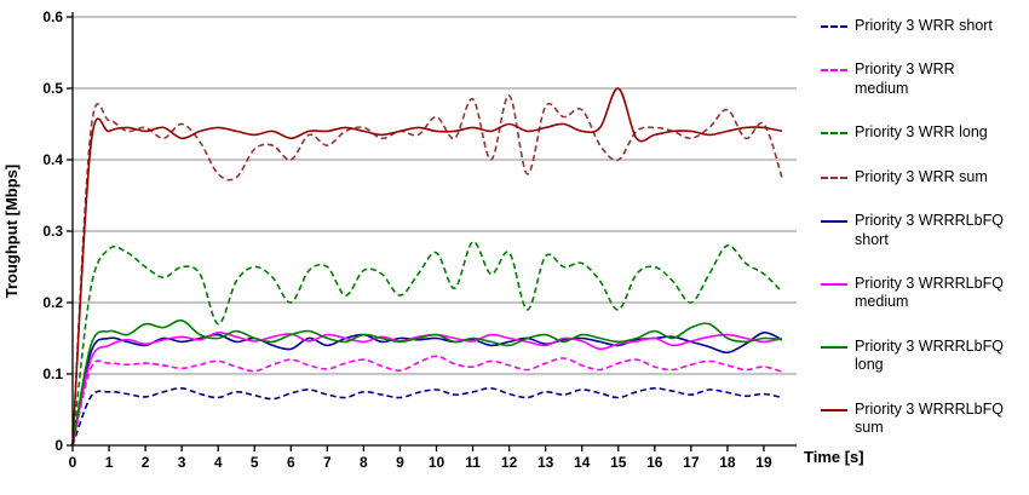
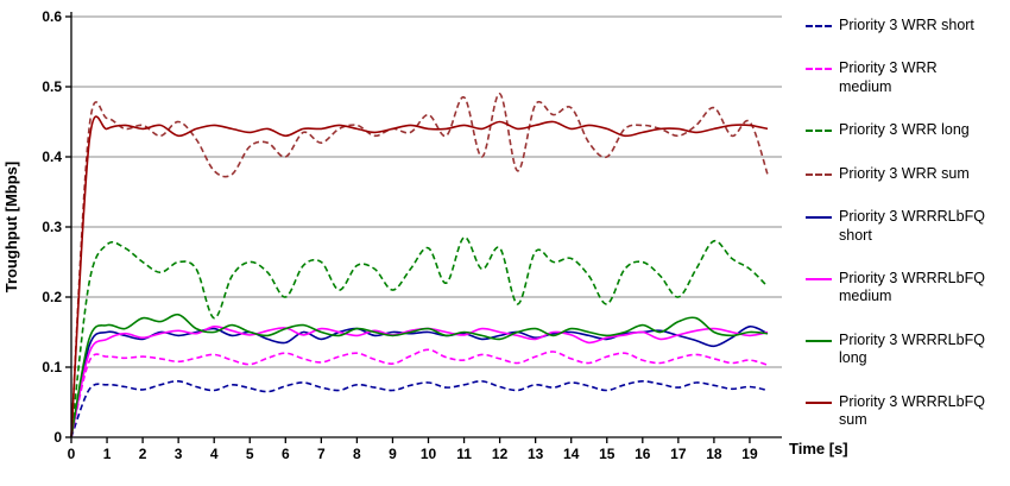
Priority 3 WRRRLbFQ sum/15: 0.50 -> 0.44
